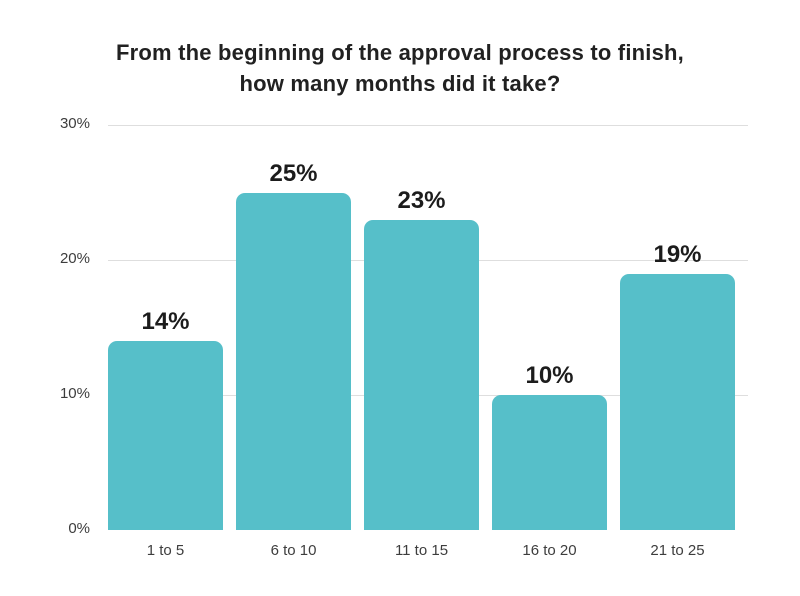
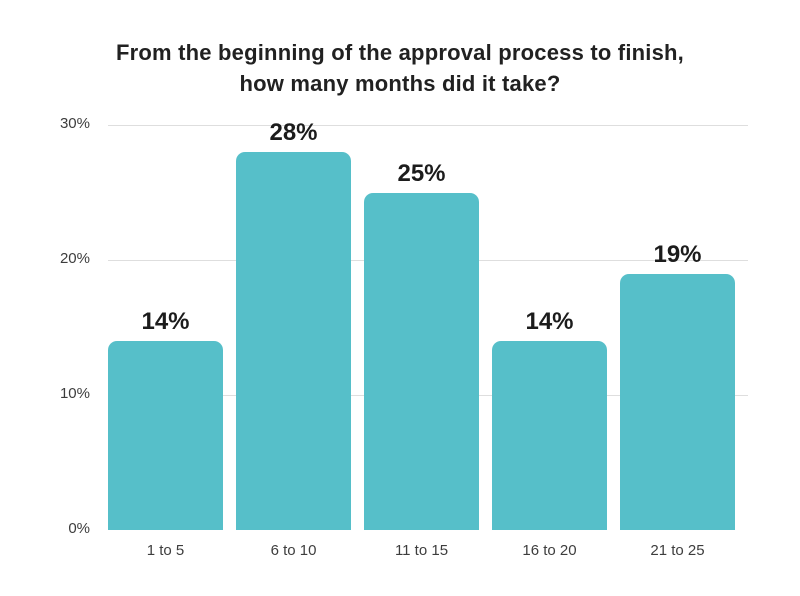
6 to 10: 25% -> 28%
11 to 15: 23% -> 25%
16 to 20: 10% -> 14%
